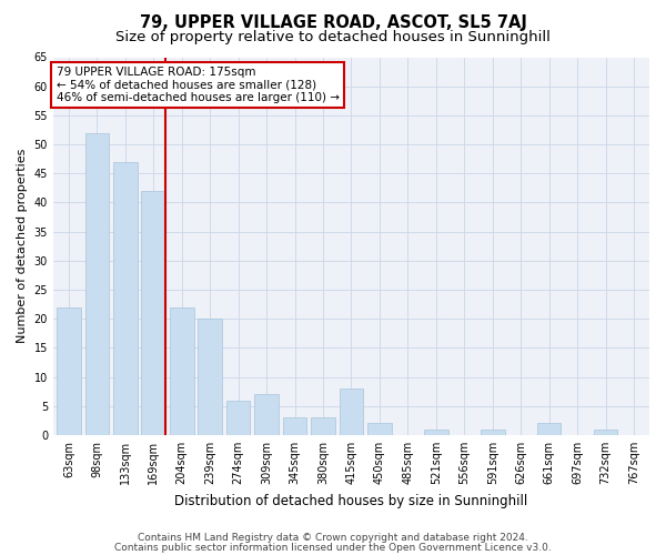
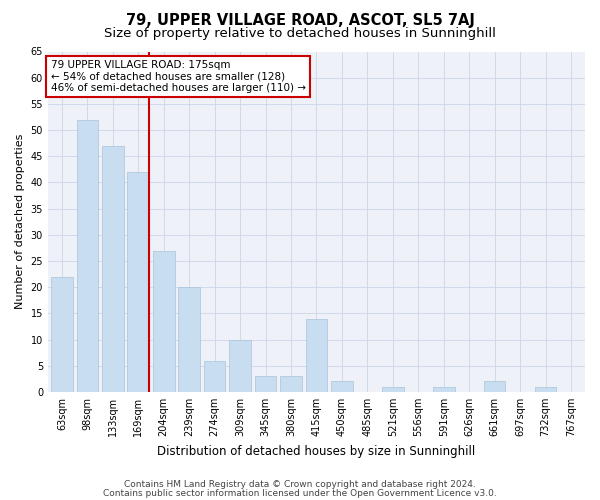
204sqm: 22 -> 27
309sqm: 7 -> 10
415sqm: 8 -> 14
